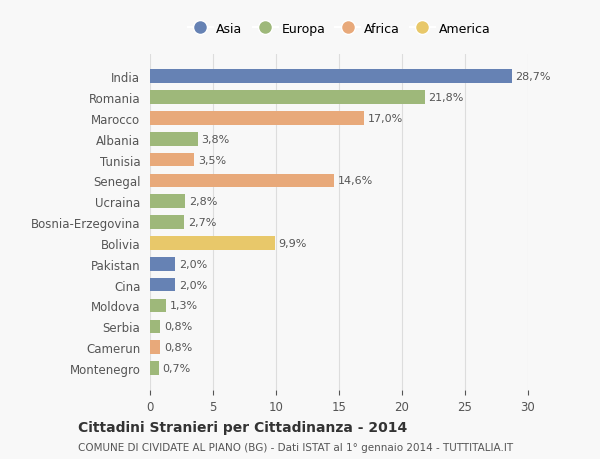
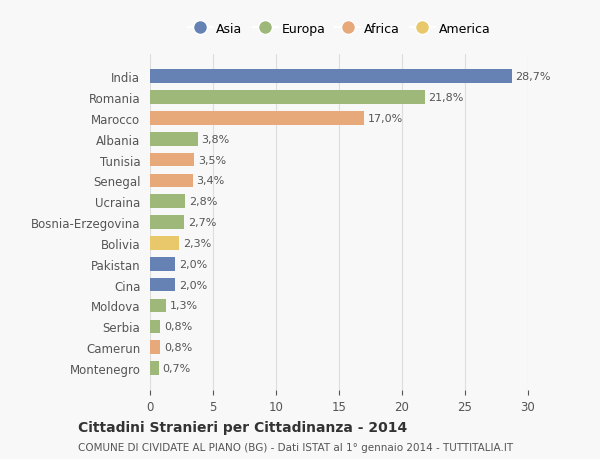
Senegal: 14,6% -> 3,4%
Bolivia: 9,9% -> 2,3%
